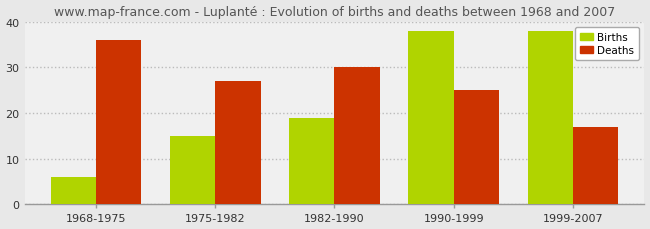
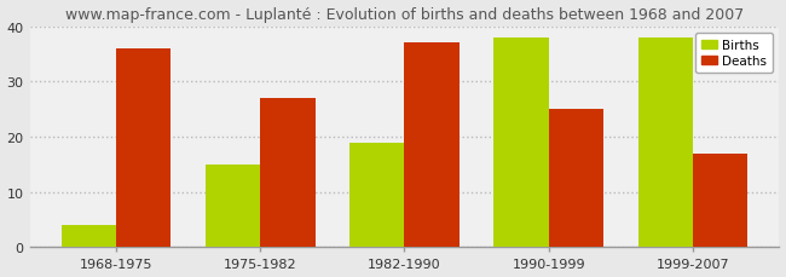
Births/1968-1975: 6 -> 4
Deaths/1982-1990: 30 -> 37
